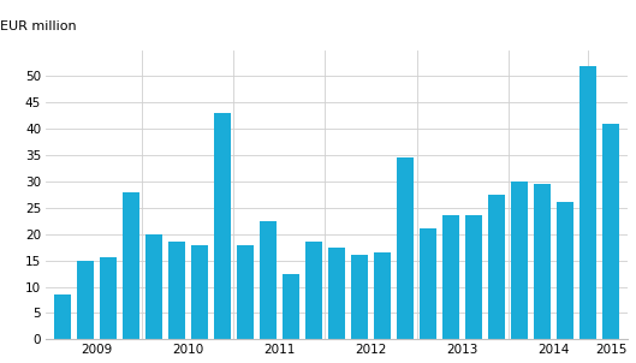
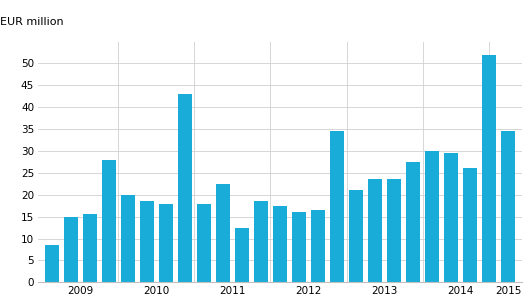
2015: 41.0 -> 34.5
